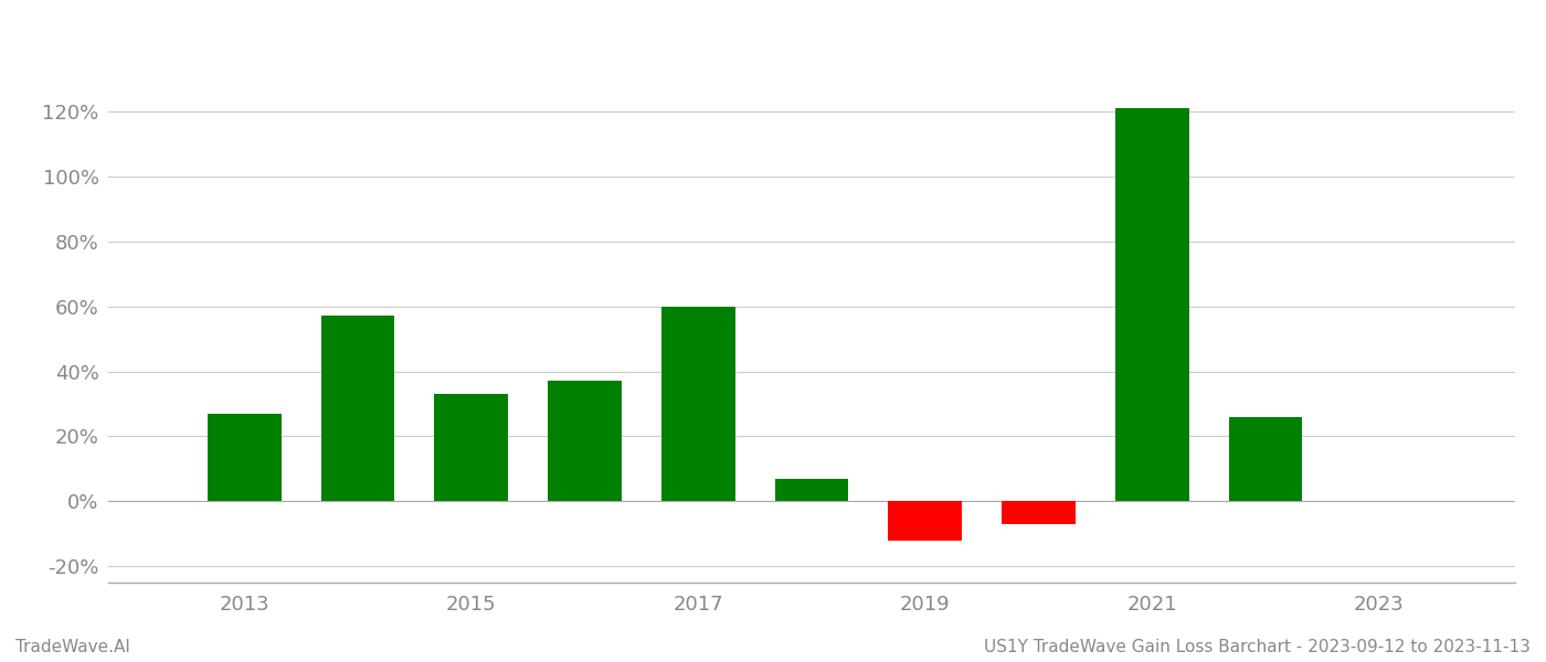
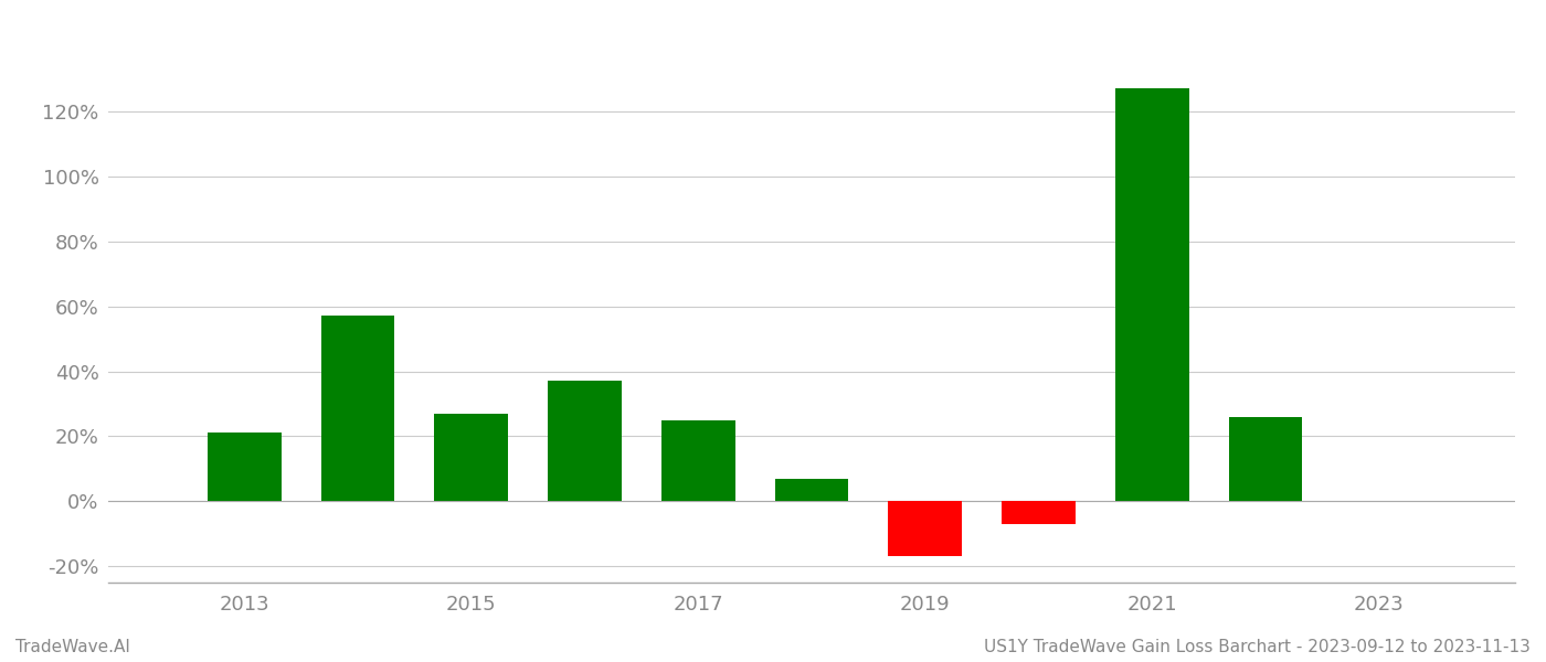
2013: 27% -> 21%
2015: 33% -> 27%
2017: 60% -> 25%
2019: -12% -> -17%
2021: 121% -> 127%
